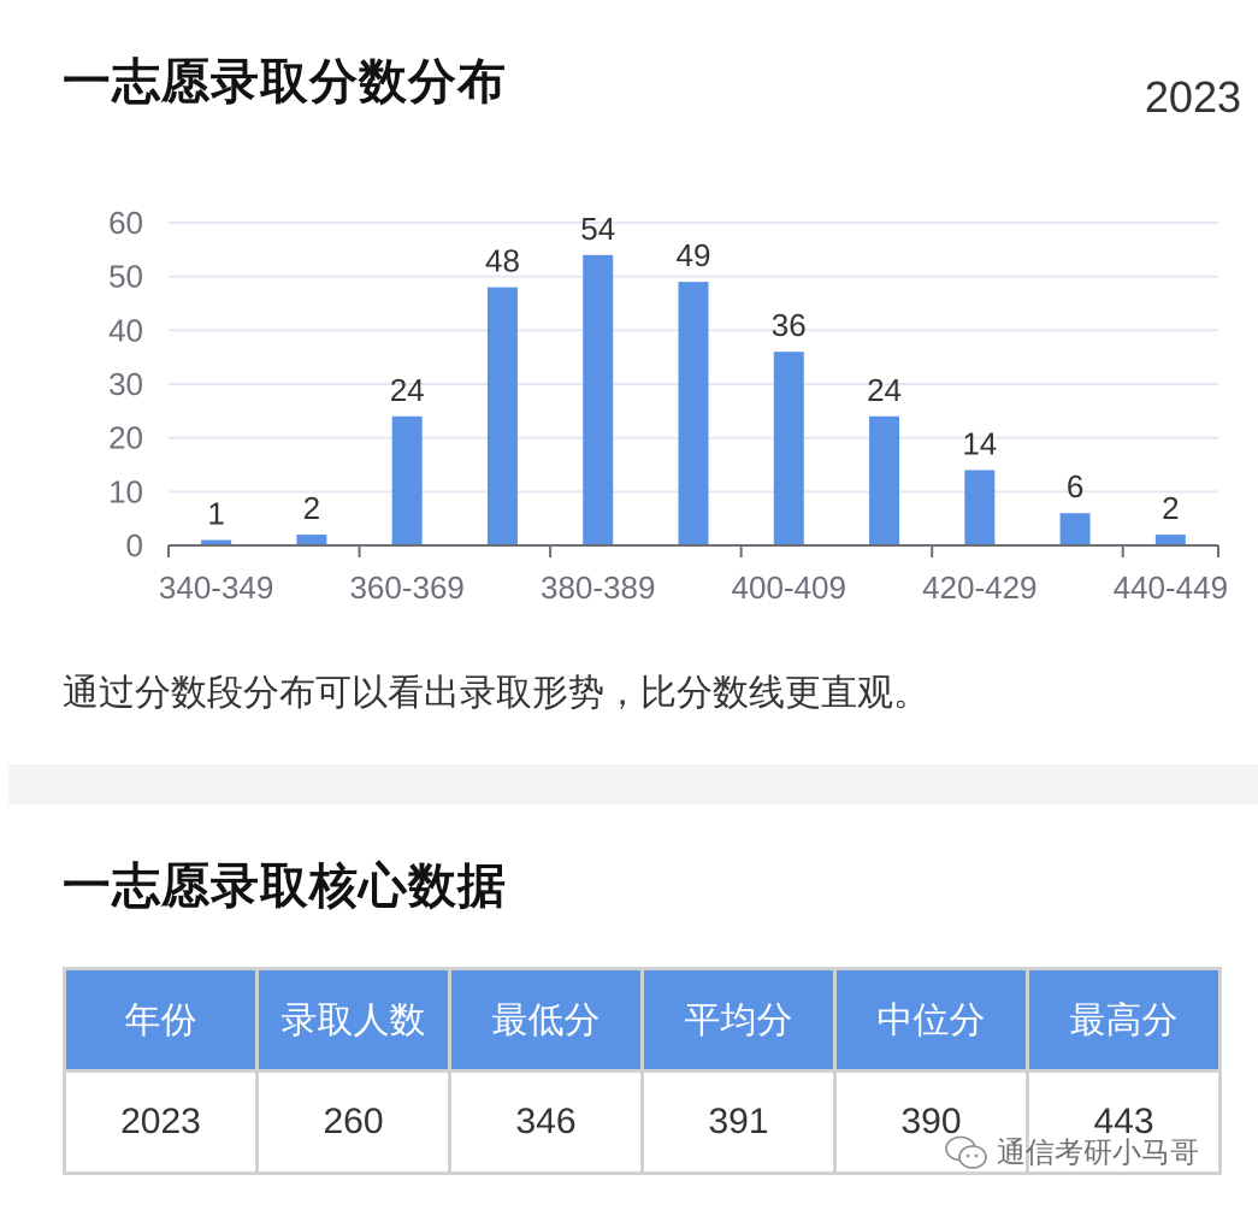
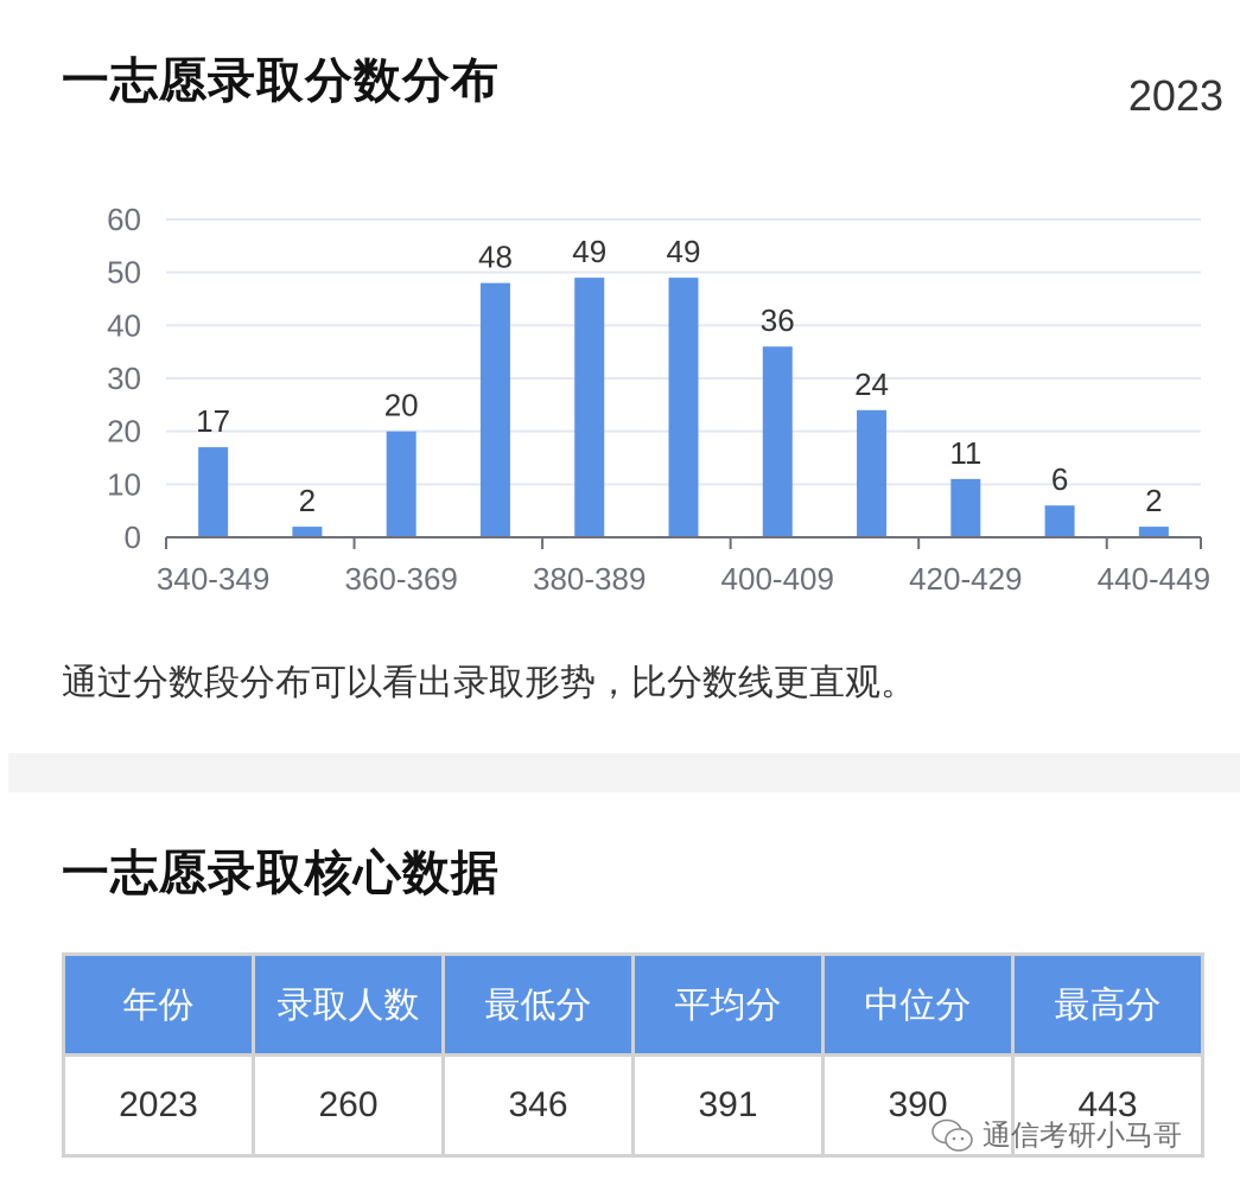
340-349: 1 -> 17
360-369: 24 -> 20
380-389: 54 -> 49
420-429: 14 -> 11
